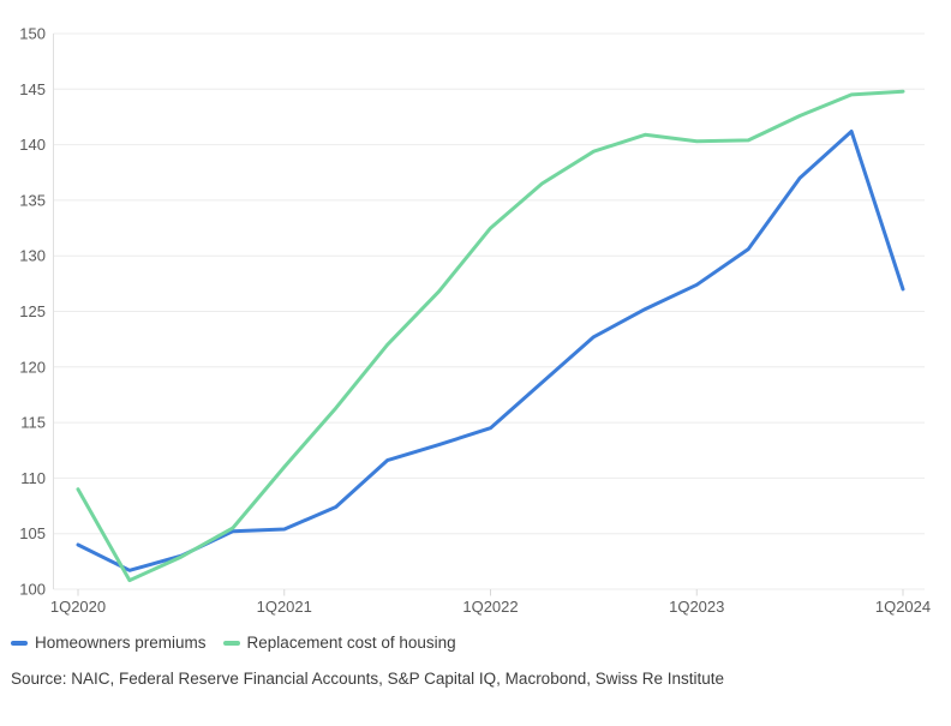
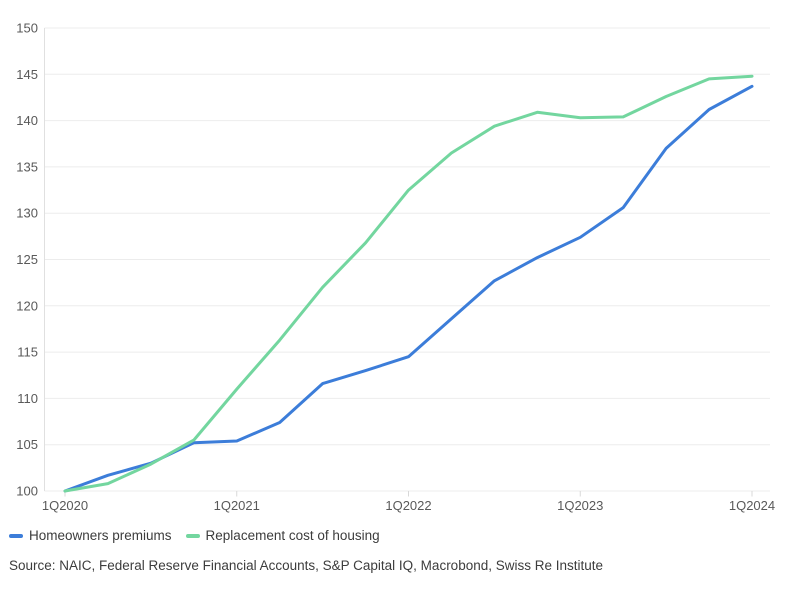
Homeowners premiums/1Q2020: 104 -> 100
Replacement cost of housing/1Q2020: 109 -> 100
Homeowners premiums/1Q2024: 127 -> 144
